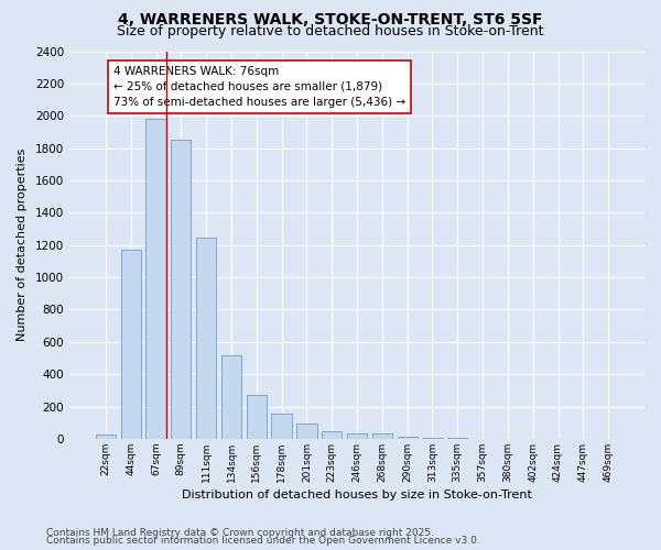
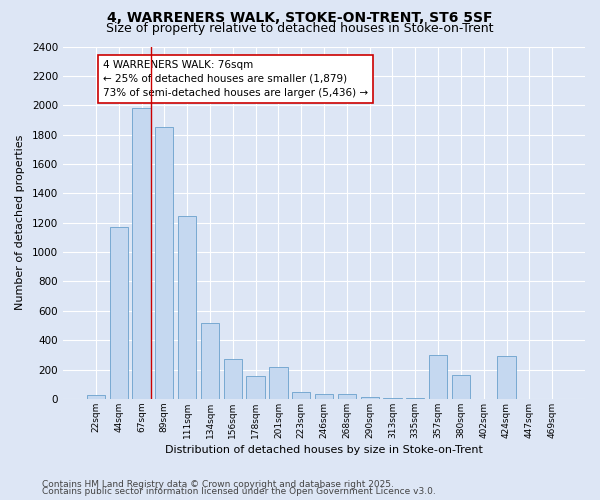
201sqm: 100 -> 220
357sqm: 0 -> 300
380sqm: 0 -> 160
424sqm: 0 -> 290
